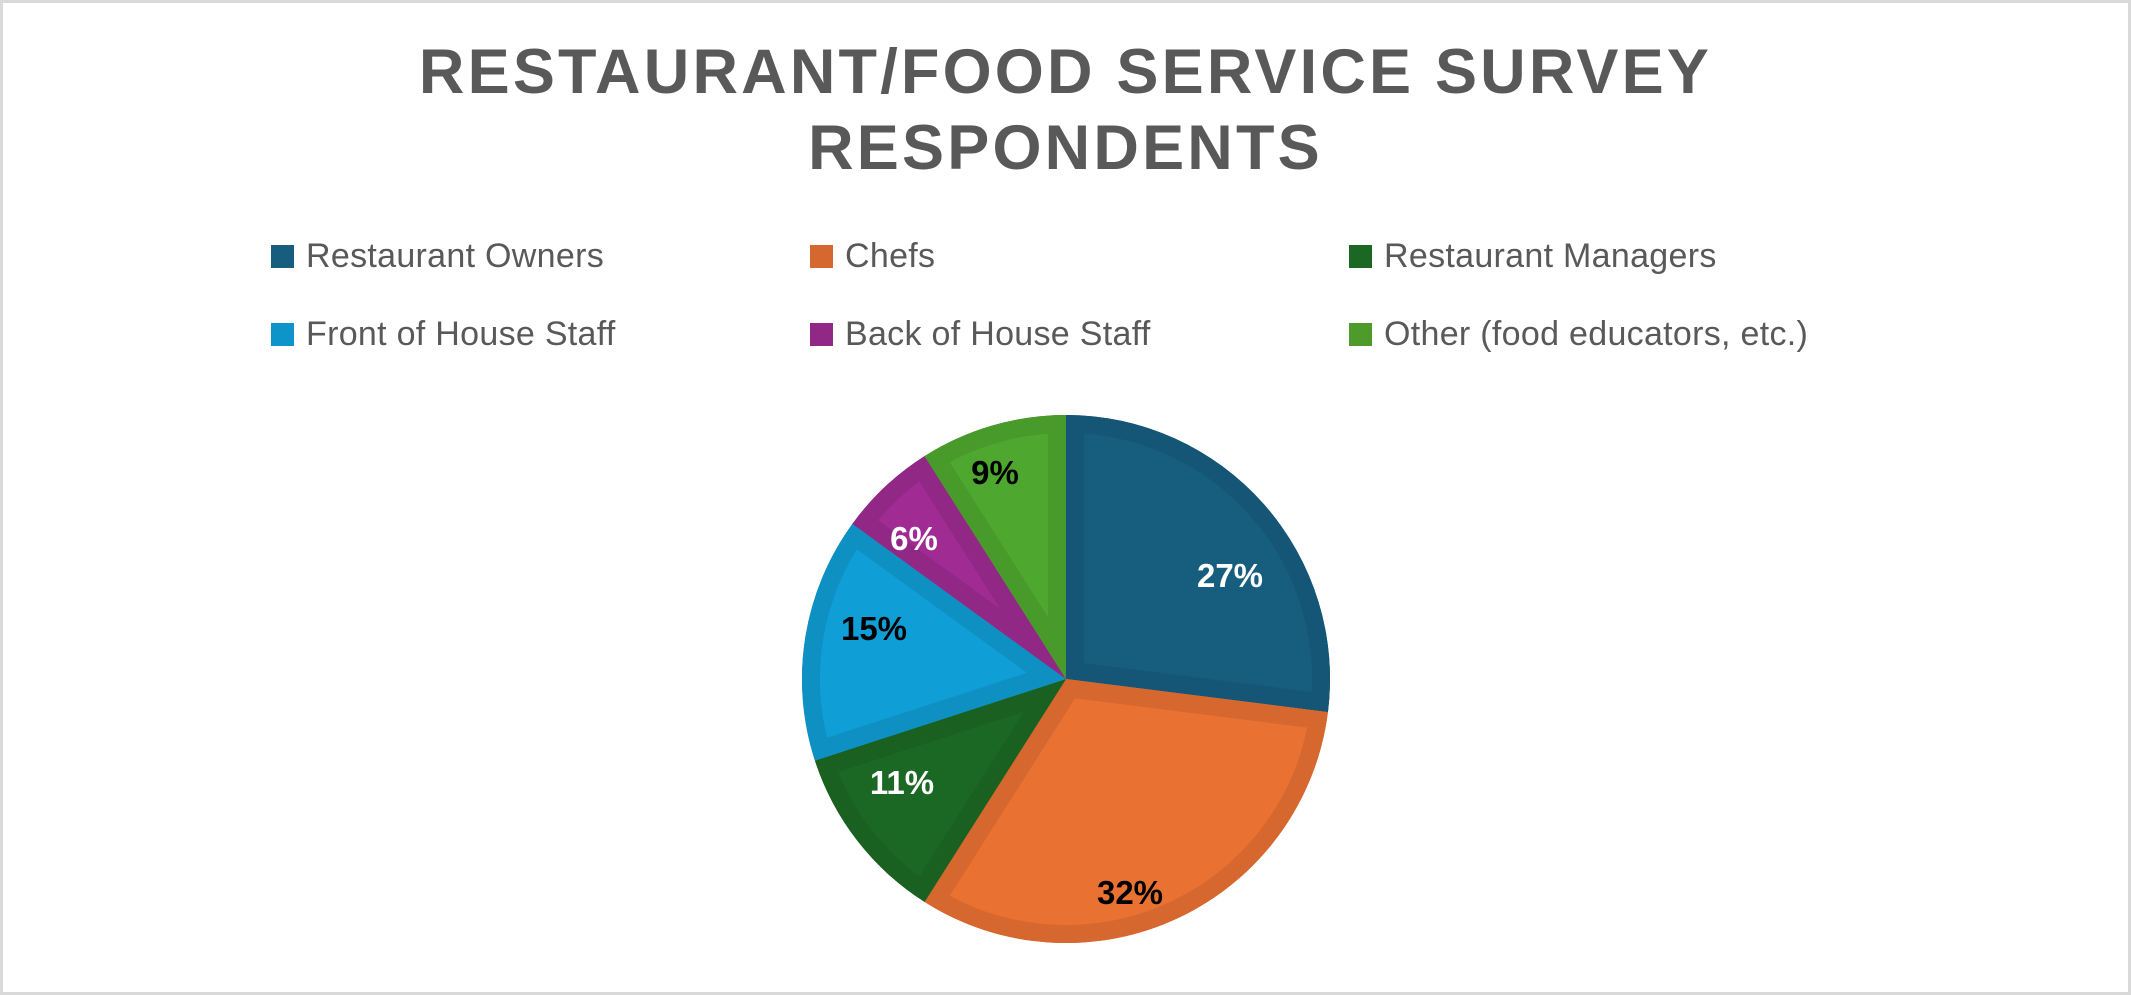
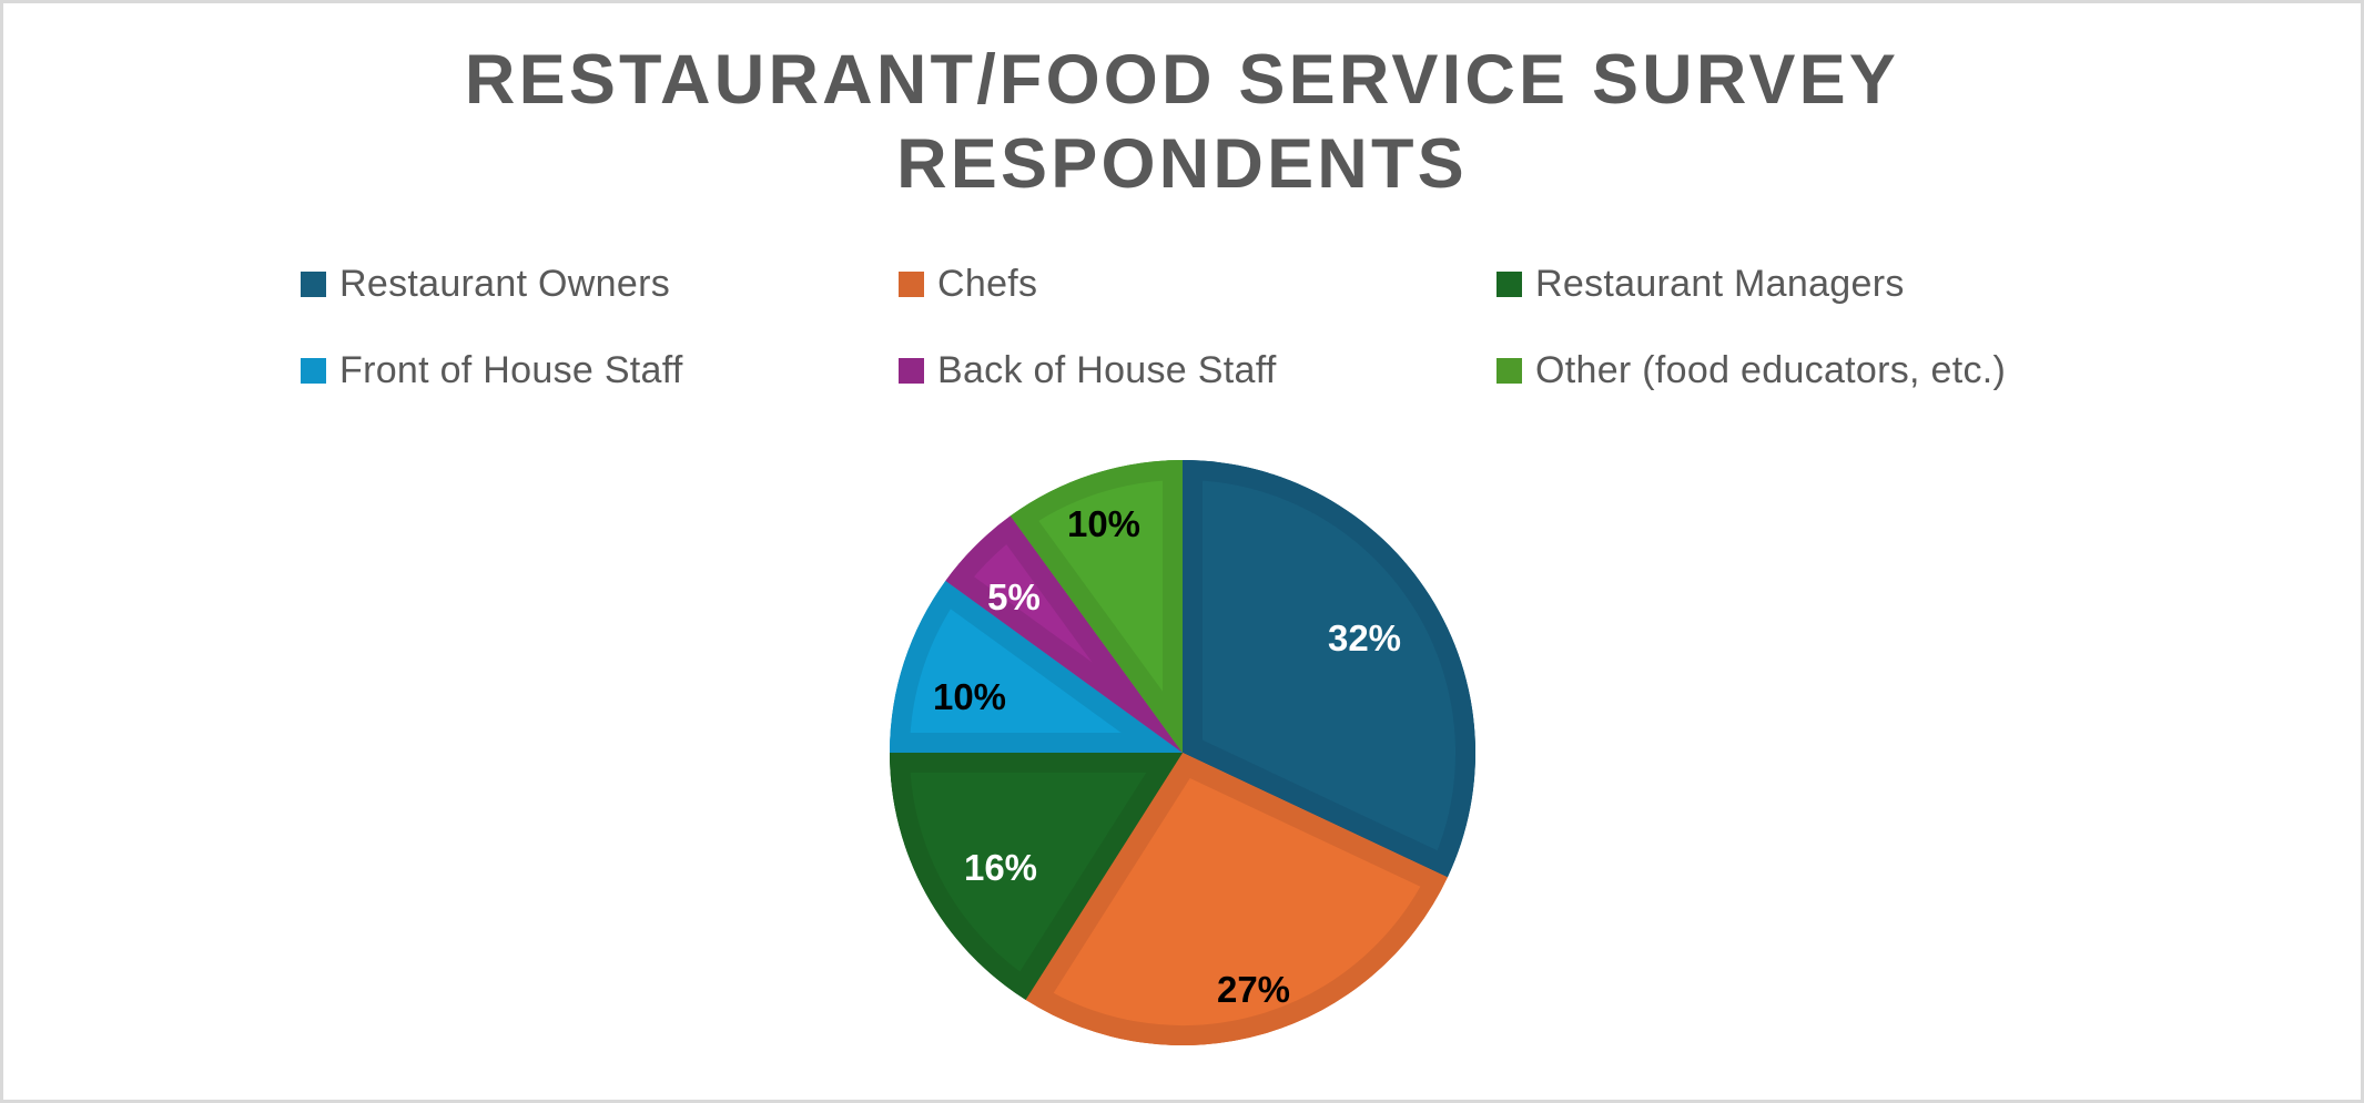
Restaurant Owners: 27% -> 32%
Chefs: 32% -> 27%
Restaurant Managers: 11% -> 16%
Front of House Staff: 15% -> 10%
Back of House Staff: 6% -> 5%
Other (food educators, etc.): 9% -> 10%
